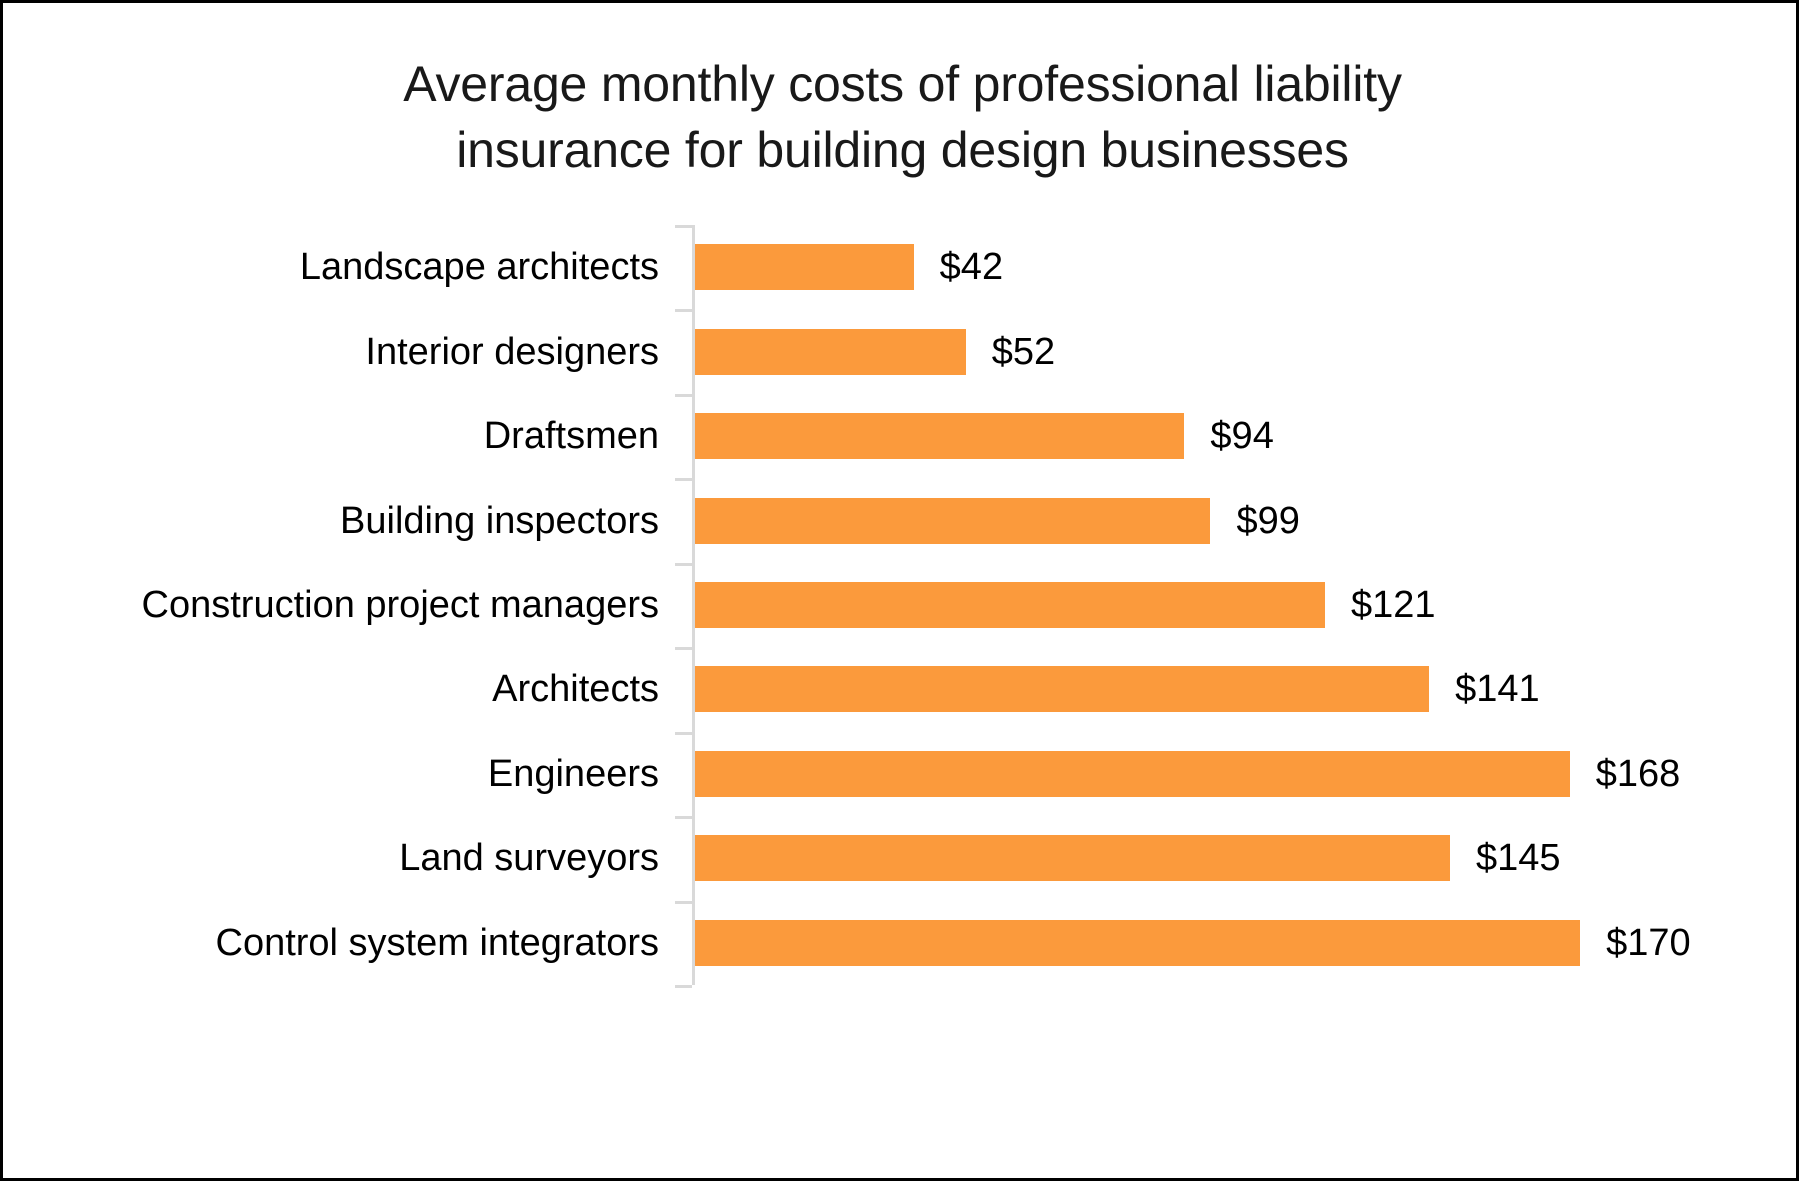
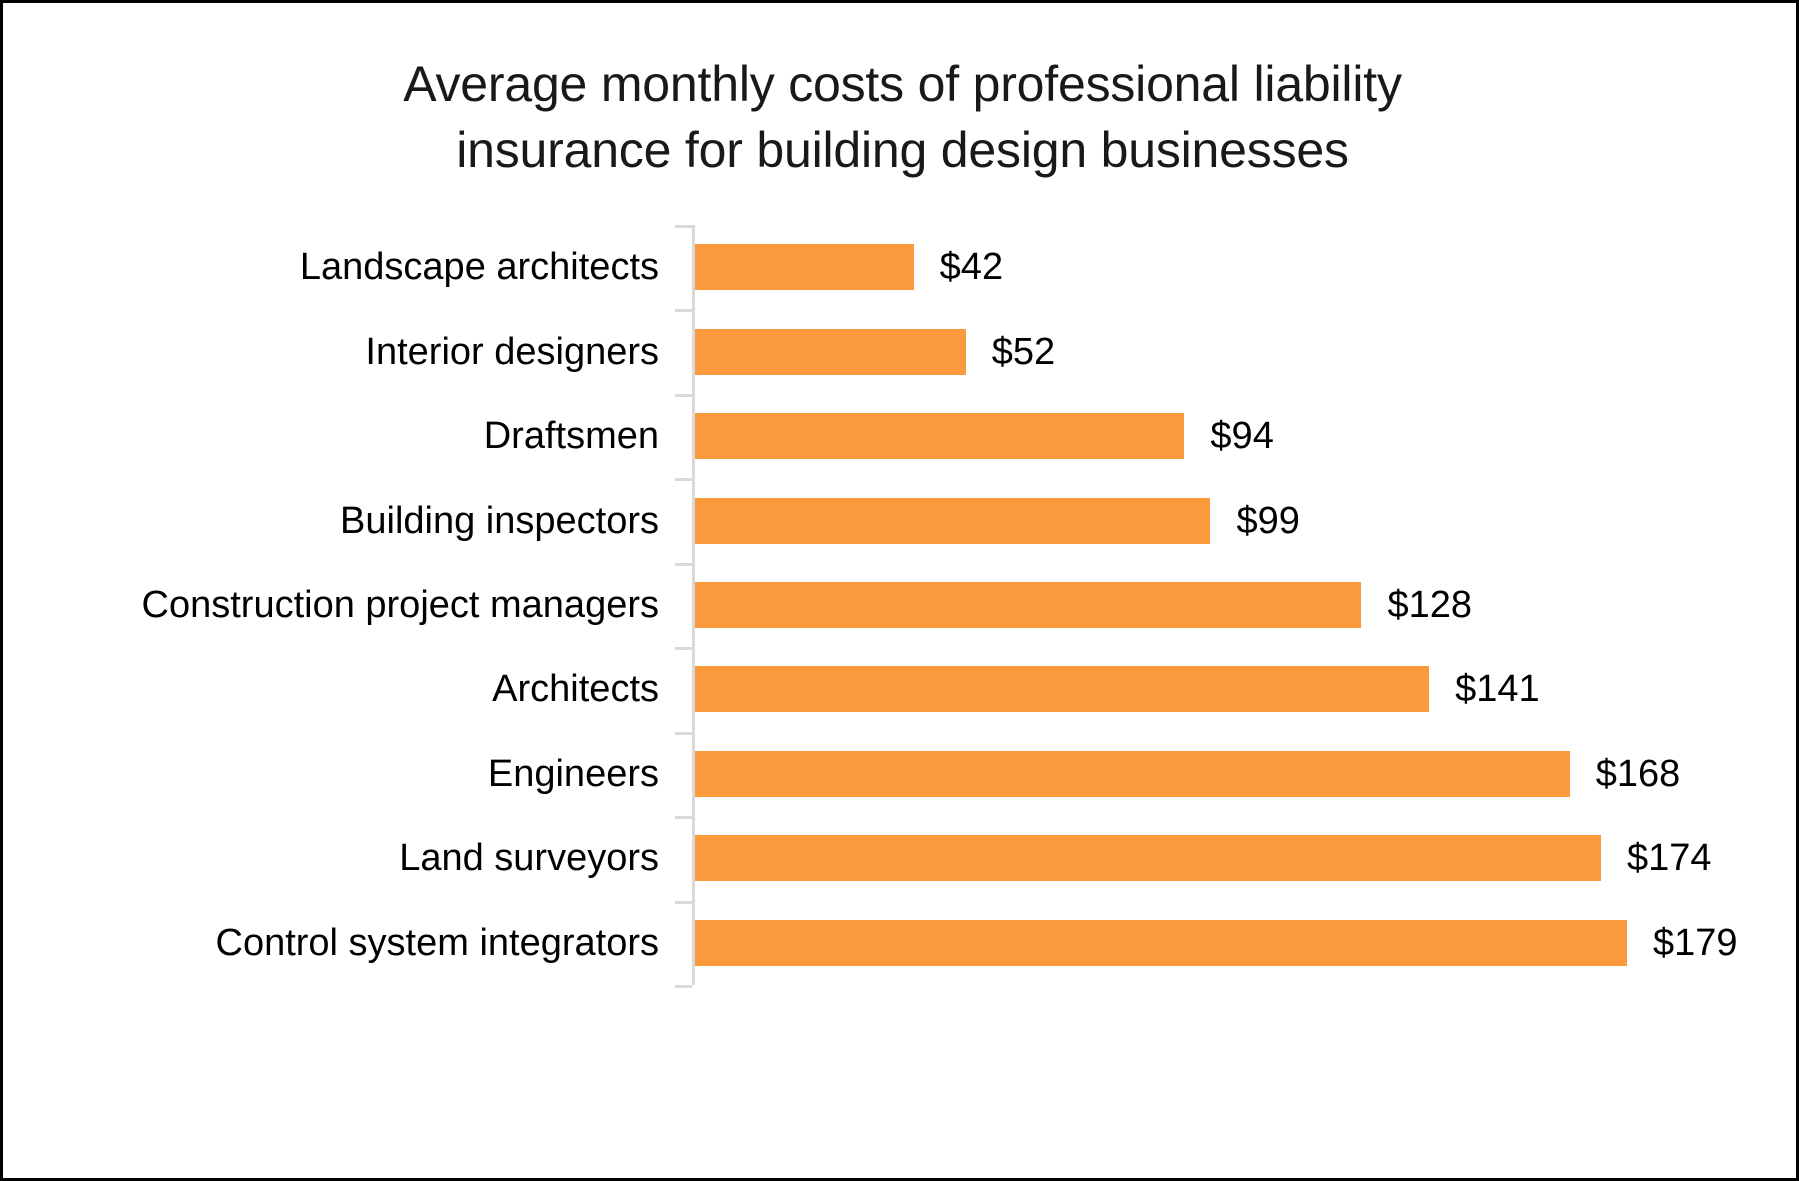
Construction project managers: $121 -> $128
Land surveyors: $145 -> $174
Control system integrators: $170 -> $179
